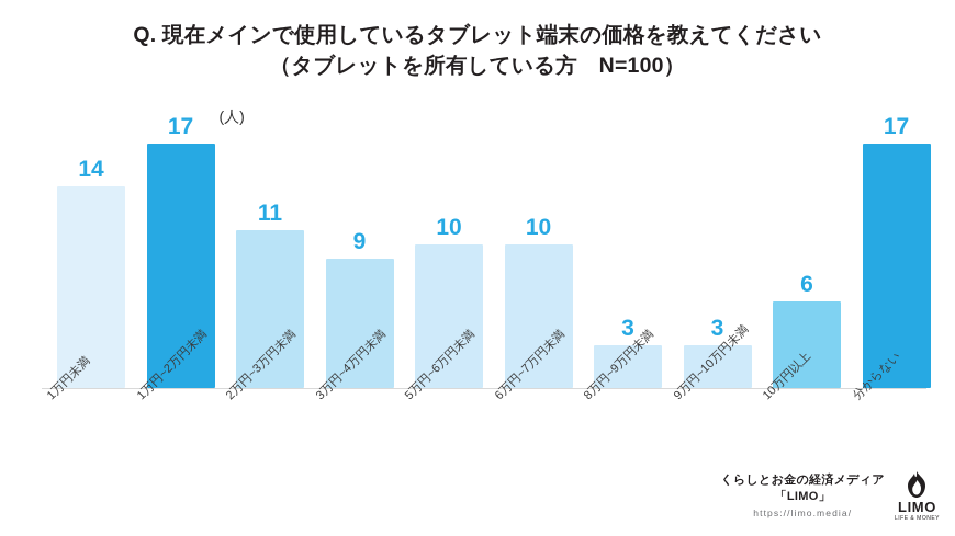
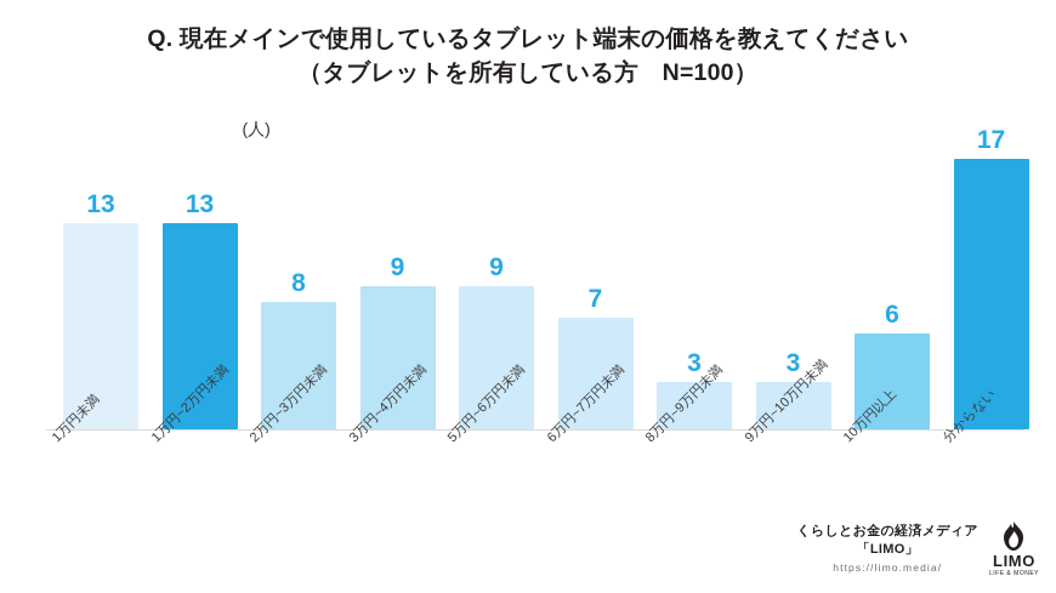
1万円未満: 14 -> 13
1万円~2万円未満: 17 -> 13
2万円~3万円未満: 11 -> 8
5万円~6万円未満: 10 -> 9
6万円~7万円未満: 10 -> 7
